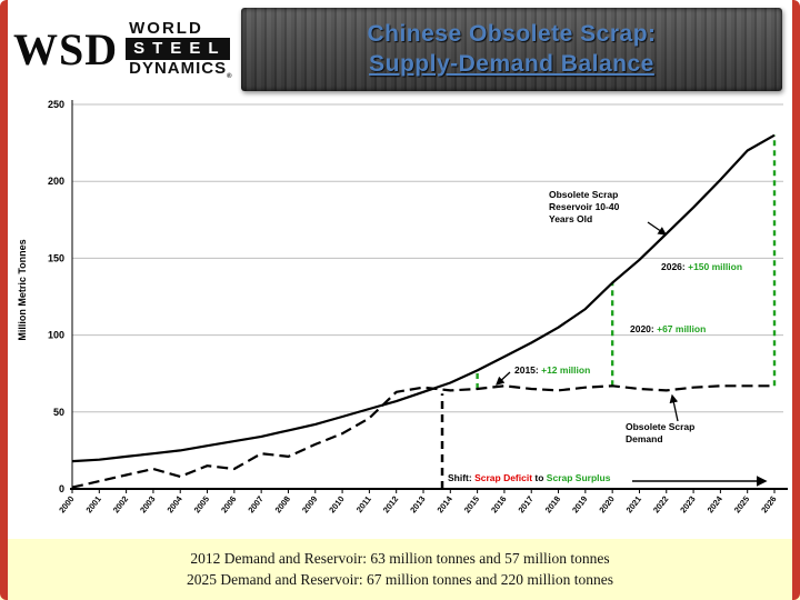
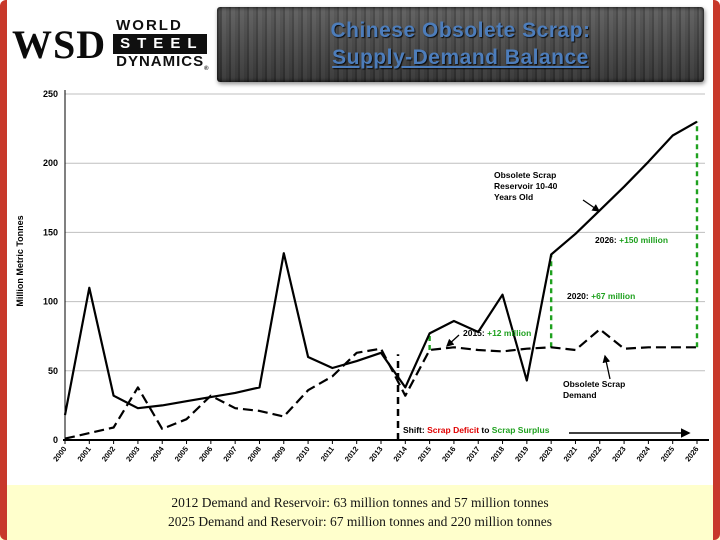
Obsolete Scrap Reservoir 10-40 Years Old/2001: 19 -> 110
Obsolete Scrap Reservoir 10-40 Years Old/2002: 21 -> 32
Obsolete Scrap Demand/2003: 13 -> 38
Obsolete Scrap Demand/2006: 13 -> 32
Obsolete Scrap Reservoir 10-40 Years Old/2009: 42 -> 135
Obsolete Scrap Demand/2009: 29 -> 17
Obsolete Scrap Reservoir 10-40 Years Old/2010: 47 -> 60
Obsolete Scrap Reservoir 10-40 Years Old/2014: 69 -> 38
Obsolete Scrap Demand/2014: 64 -> 32
Obsolete Scrap Reservoir 10-40 Years Old/2017: 95 -> 78
Obsolete Scrap Reservoir 10-40 Years Old/2019: 117 -> 43
Obsolete Scrap Demand/2022: 64 -> 80
